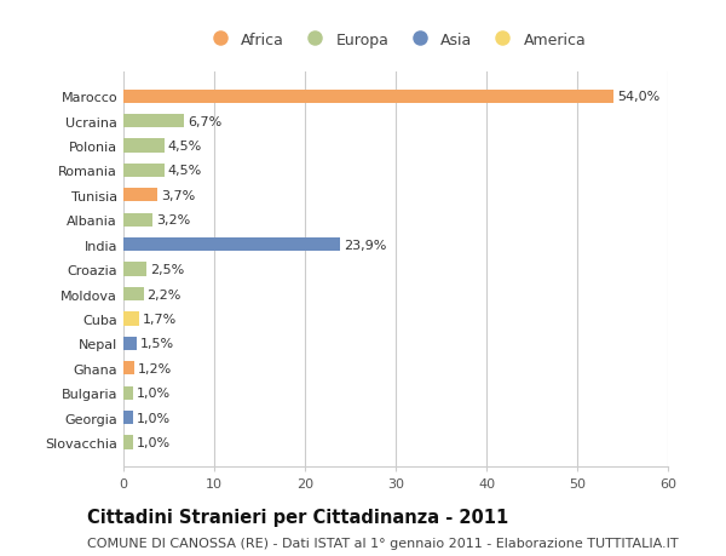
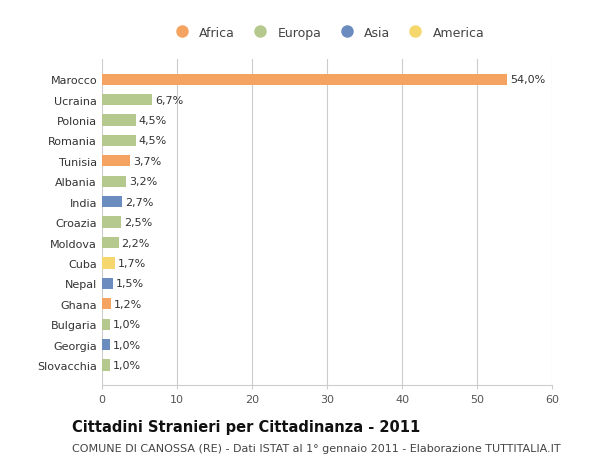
India: 23,9% -> 2,7%
